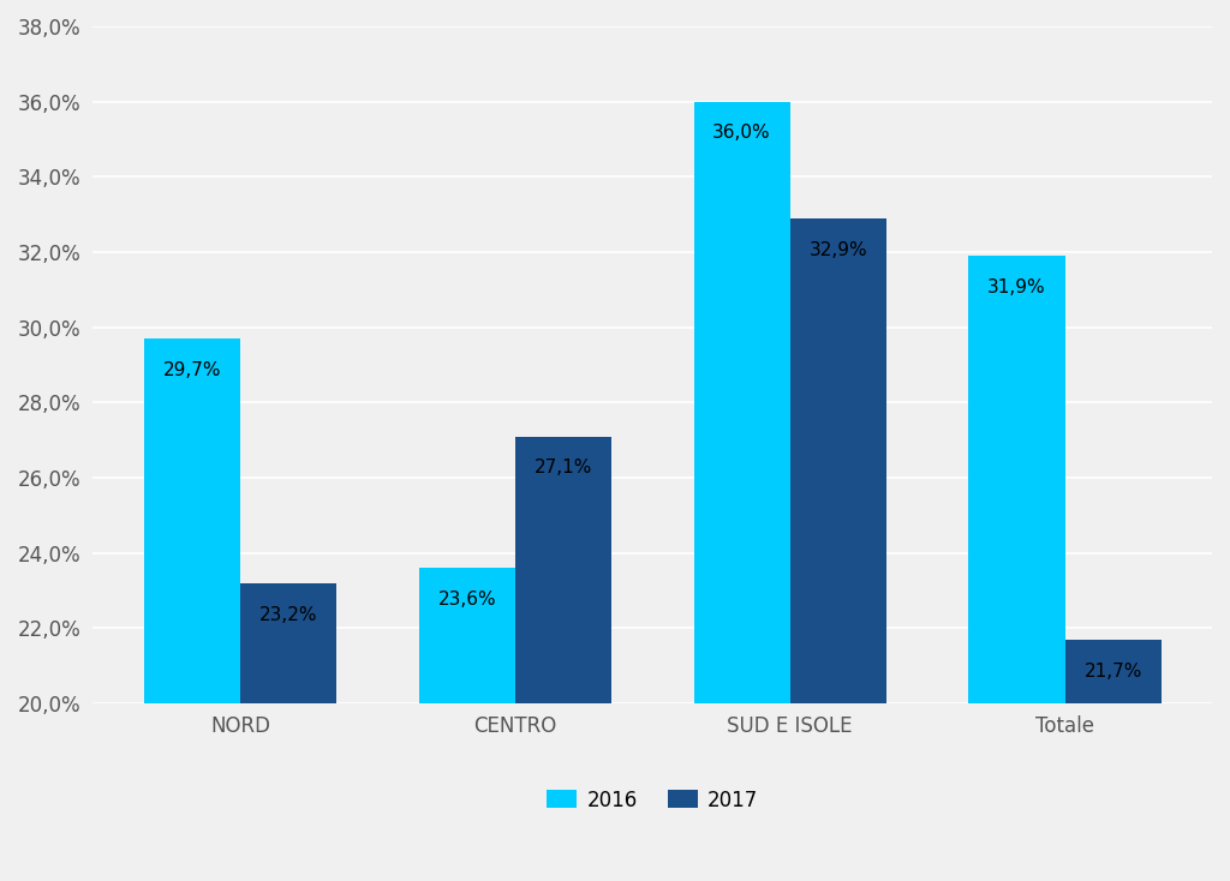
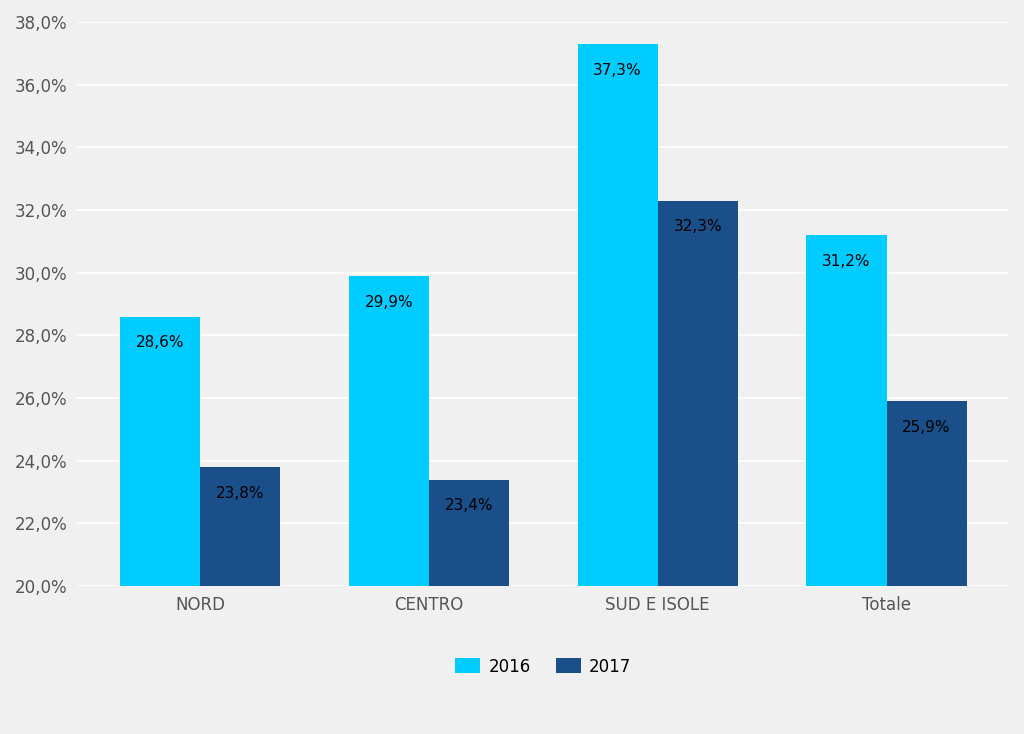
2016/NORD: 29,7% -> 28,6%
2017/NORD: 23,2% -> 23,8%
2016/CENTRO: 23,6% -> 29,9%
2017/CENTRO: 27,1% -> 23,4%
2016/SUD E ISOLE: 36,0% -> 37,3%
2017/SUD E ISOLE: 32,9% -> 32,3%
2016/Totale: 31,9% -> 31,2%
2017/Totale: 21,7% -> 25,9%
